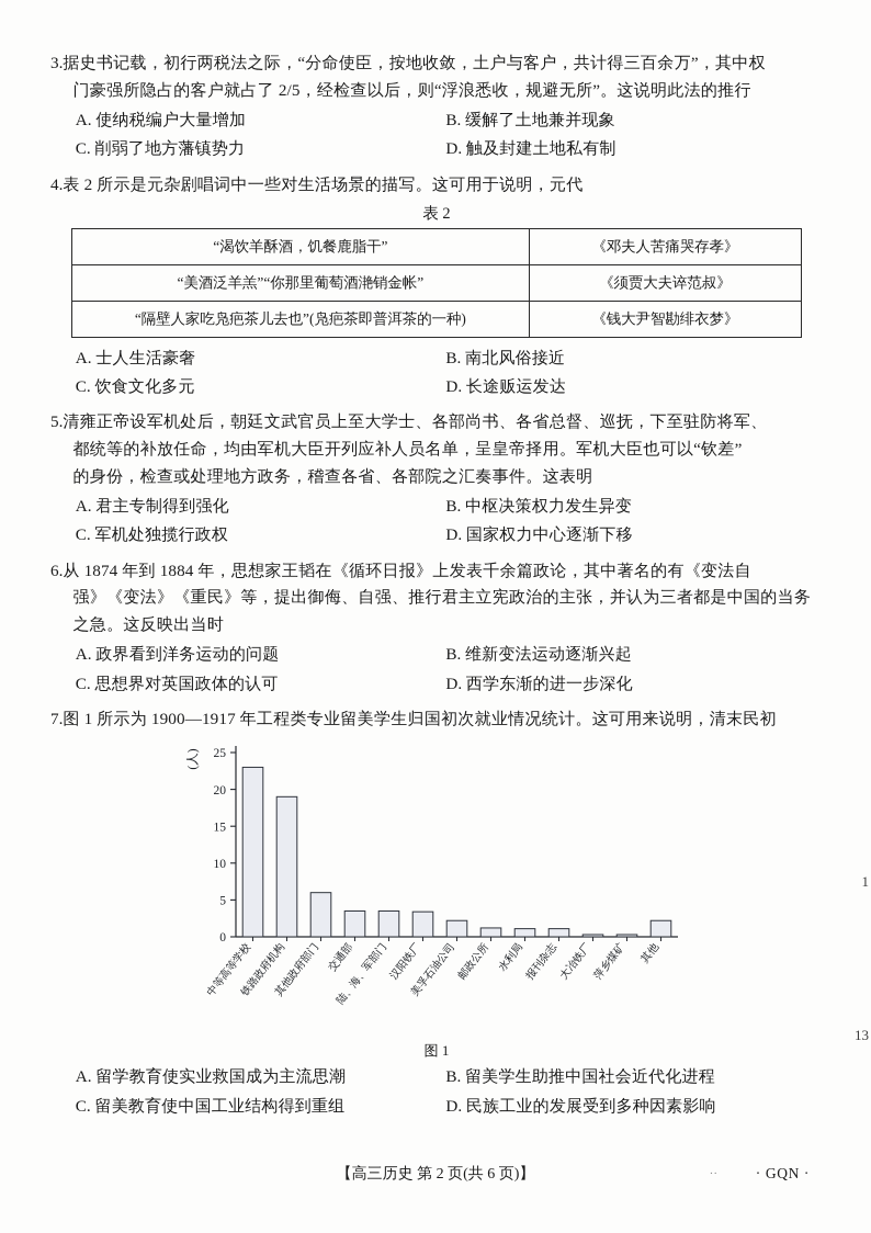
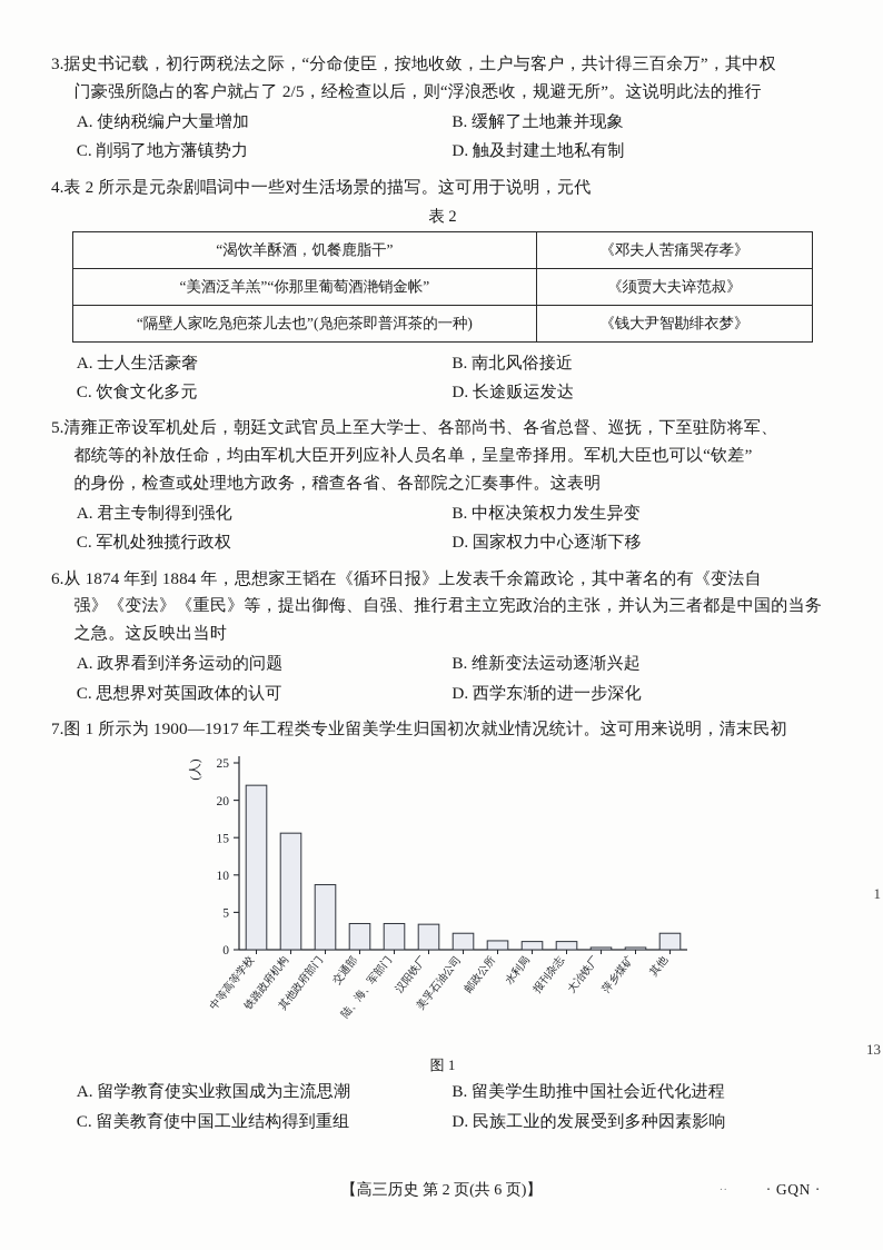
中等高等学校: 23 -> 22
铁路政府机构: 19 -> 16
其他政府部门: 6 -> 9
